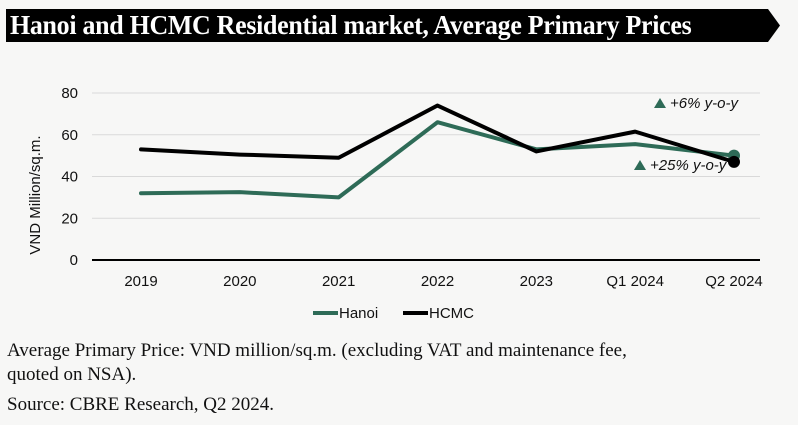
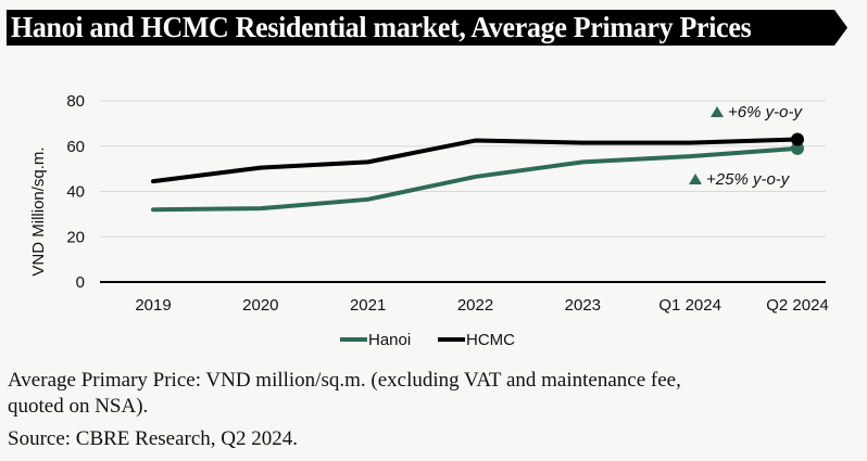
HCMC/2019: 53 -> 44
Hanoi/2021: 30 -> 36
HCMC/2021: 49 -> 53
Hanoi/2022: 66 -> 46
HCMC/2022: 74 -> 62
HCMC/2023: 52 -> 62
Hanoi/Q2 2024: 50 -> 59
HCMC/Q2 2024: 47 -> 63
